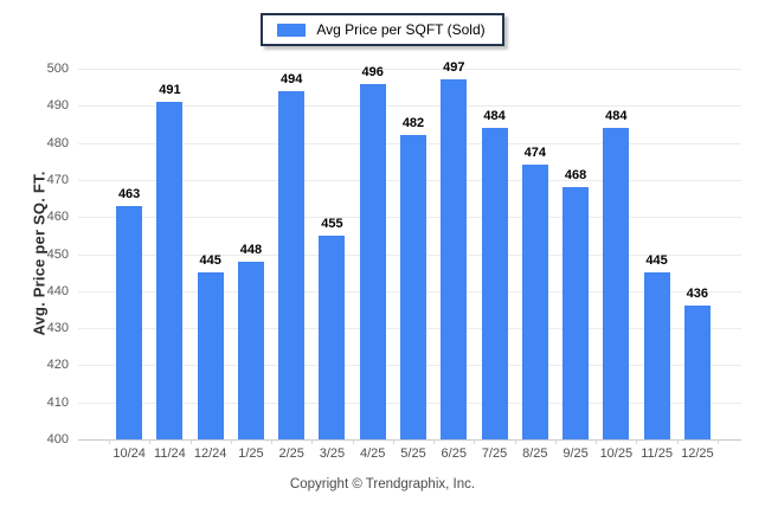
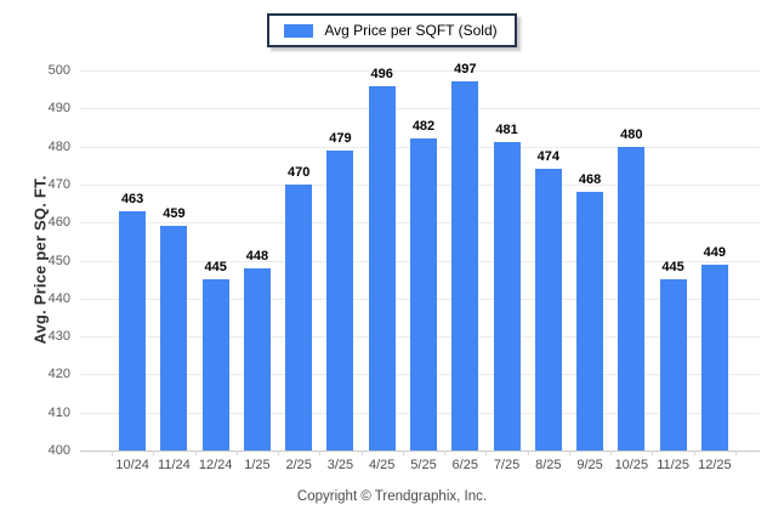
11/24: 491 -> 459
2/25: 494 -> 470
3/25: 455 -> 479
7/25: 484 -> 481
10/25: 484 -> 480
12/25: 436 -> 449
